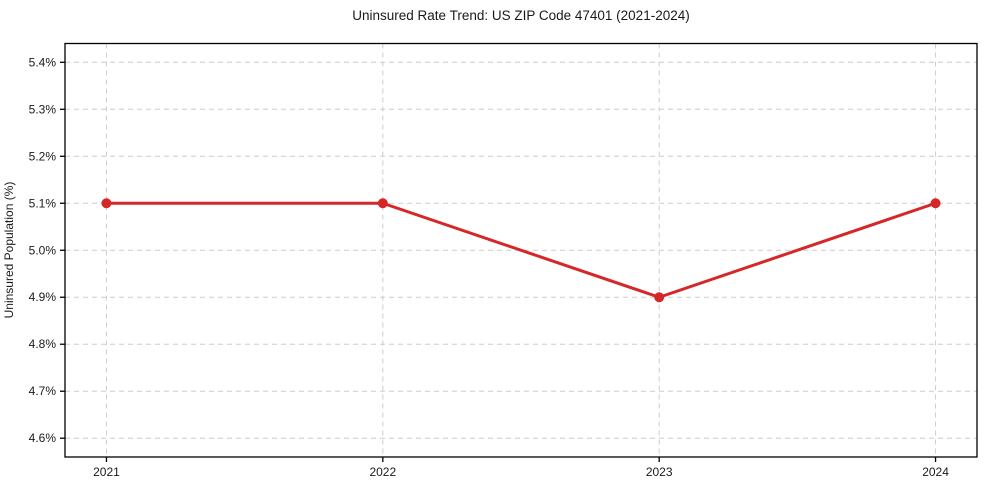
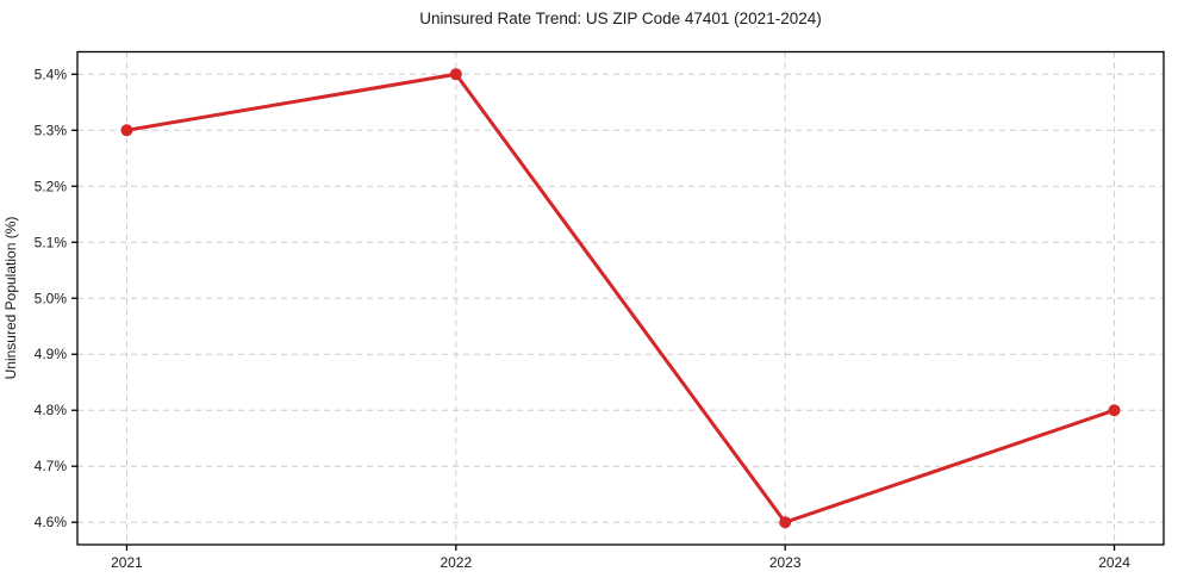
2021: 5.1% -> 5.3%
2022: 5.1% -> 5.4%
2023: 4.9% -> 4.6%
2024: 5.1% -> 4.8%
